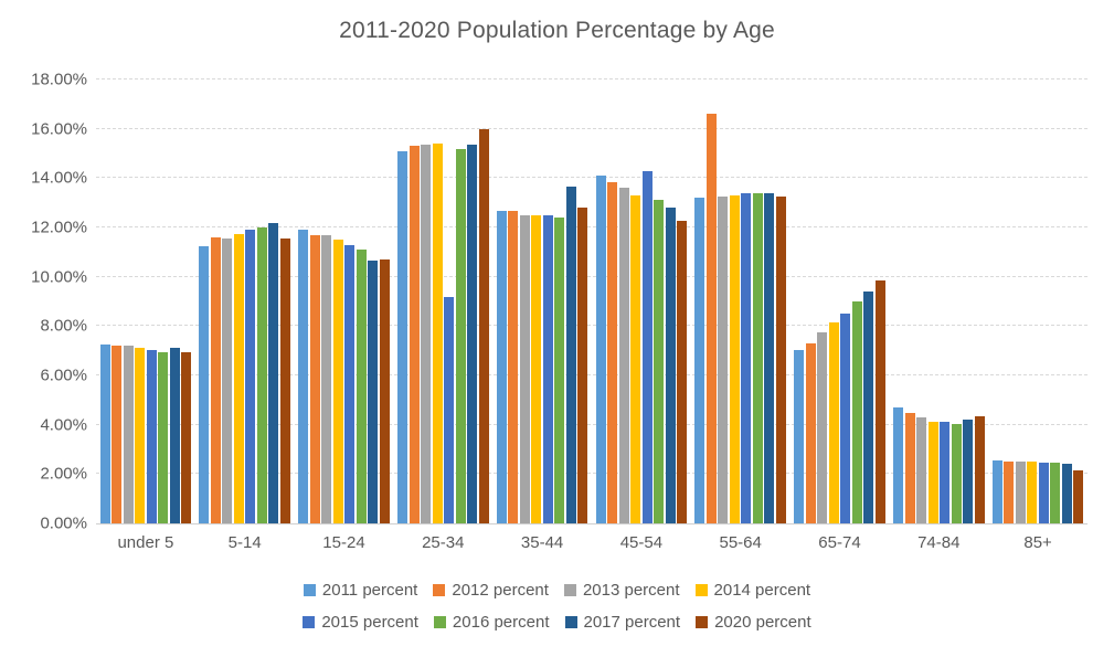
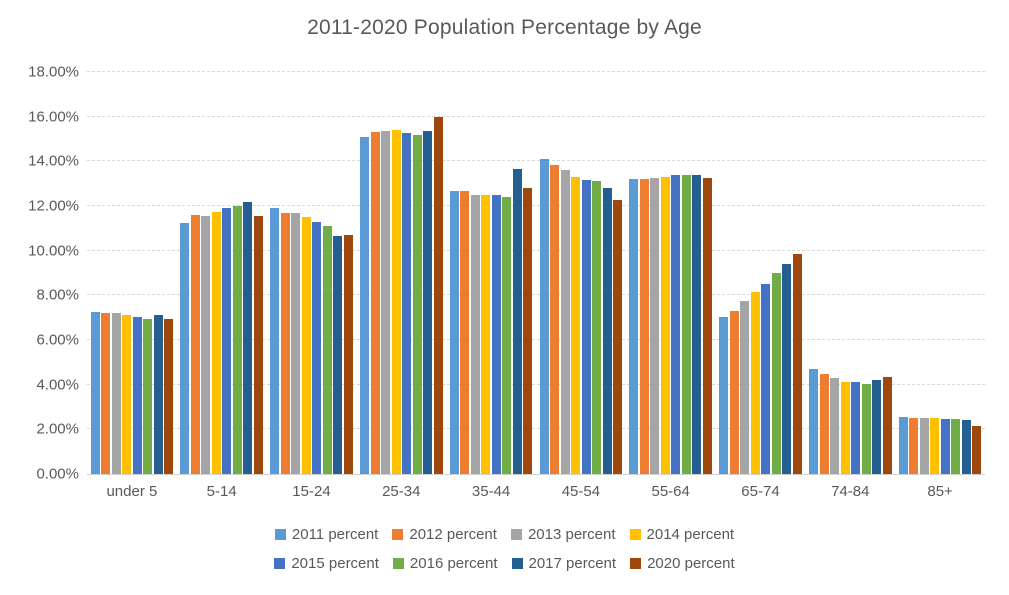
2015 percent/25-34: 9.2% -> 15.2%
2015 percent/45-54: 14.3% -> 13.2%
2012 percent/55-64: 16.6% -> 13.2%
